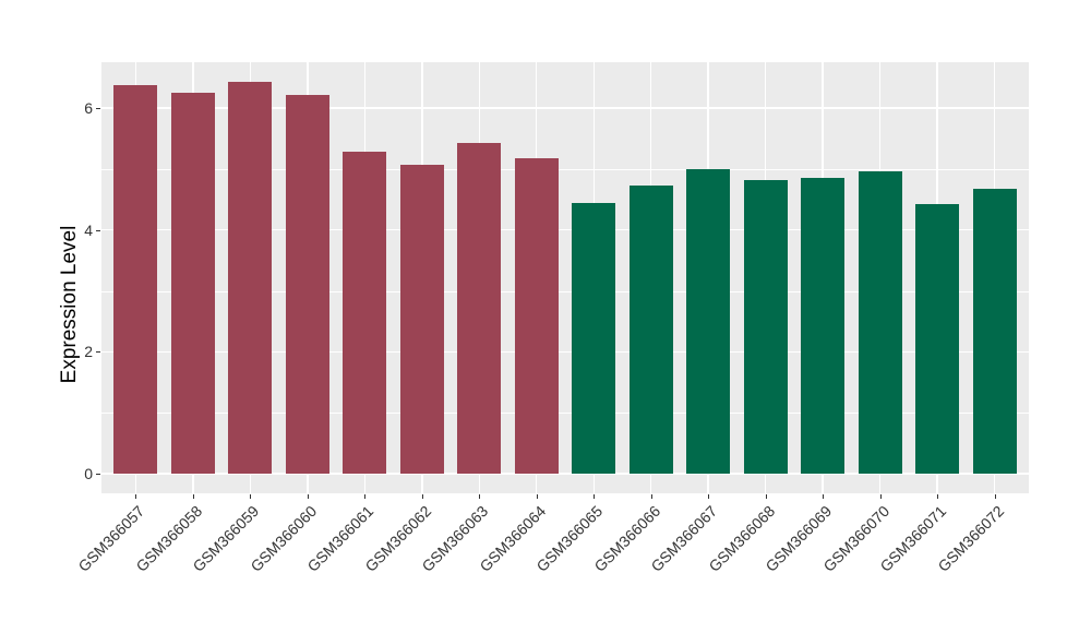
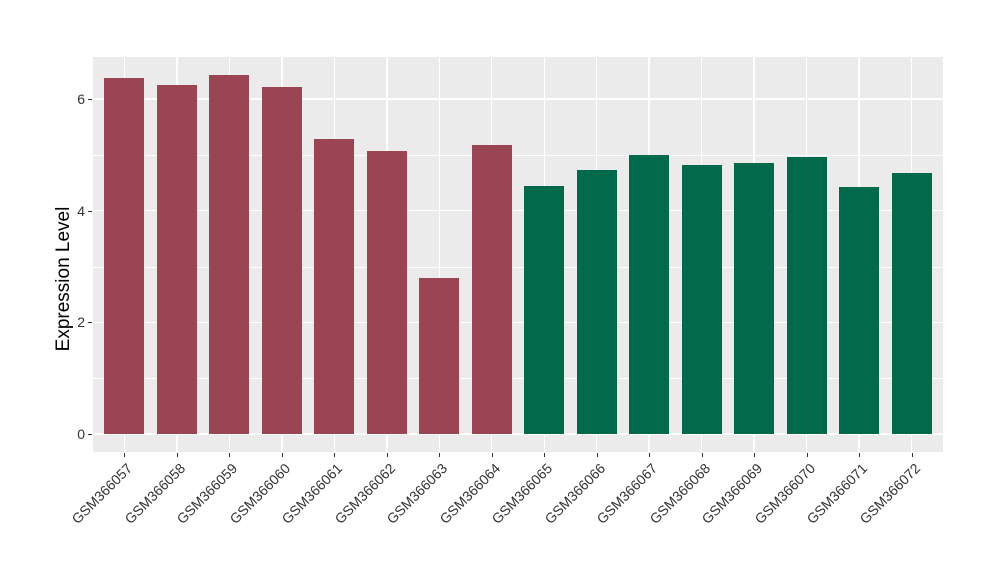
GSM366063: 5.4 -> 2.8
